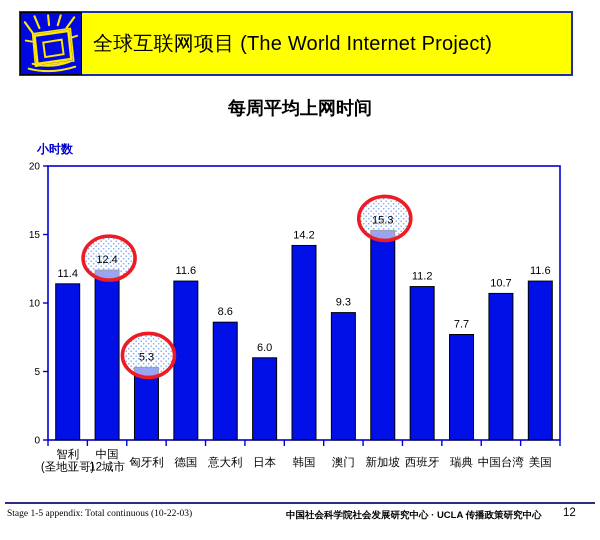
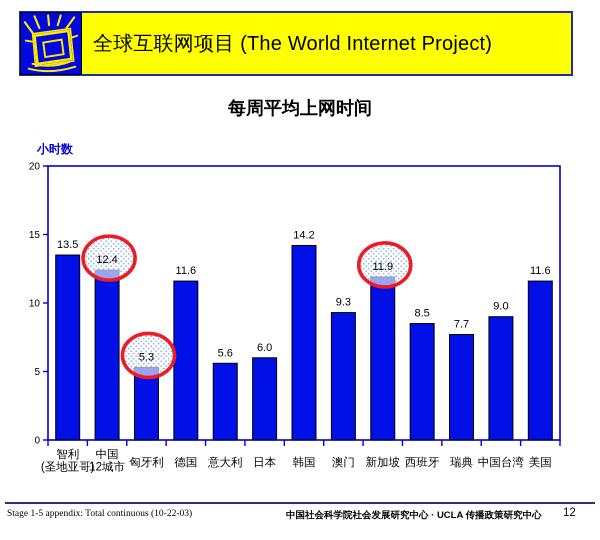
智利 (圣地亚哥): 11.4 -> 13.5
意大利: 8.6 -> 5.6
新加坡: 15.3 -> 11.9
西班牙: 11.2 -> 8.5
中国台湾: 10.7 -> 9.0
